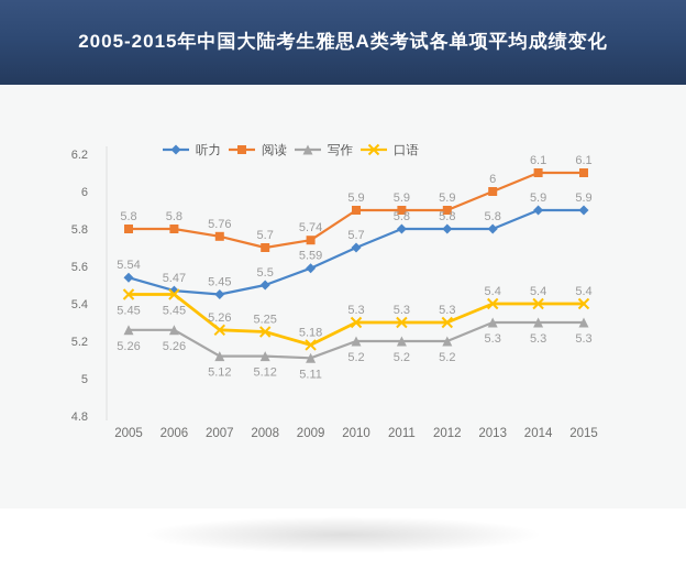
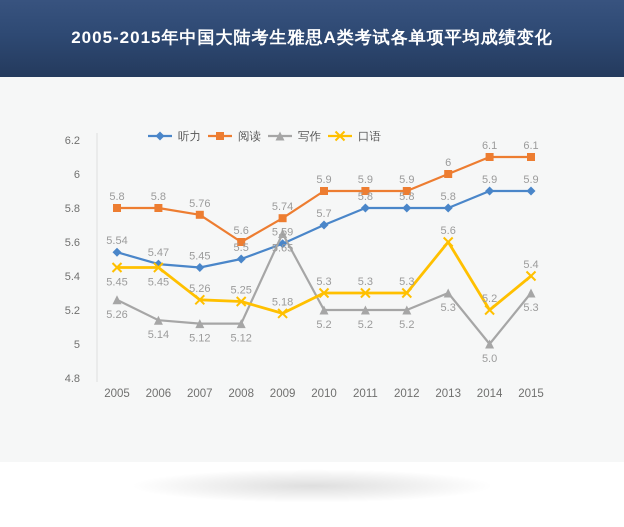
写作/2006: 5.26 -> 5.14
阅读/2008: 5.7 -> 5.6
写作/2009: 5.11 -> 5.65
口语/2013: 5.4 -> 5.6
写作/2014: 5.3 -> 5.0
口语/2014: 5.4 -> 5.2
